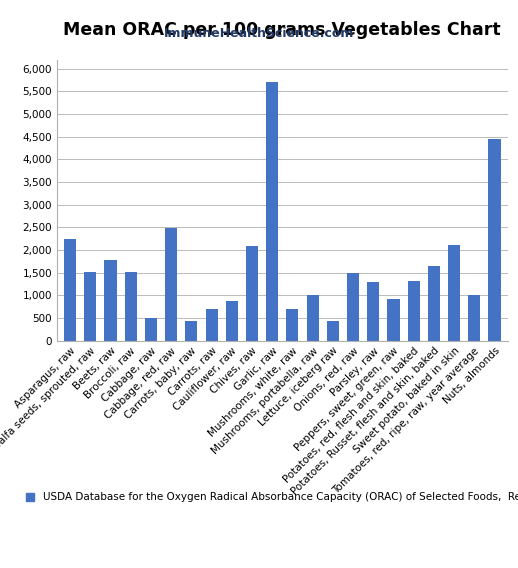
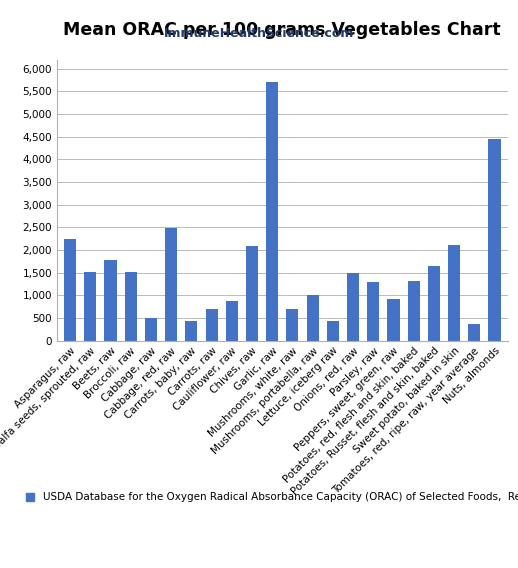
Tomatoes, red, ripe, raw, year average: 1,000 -> 370
